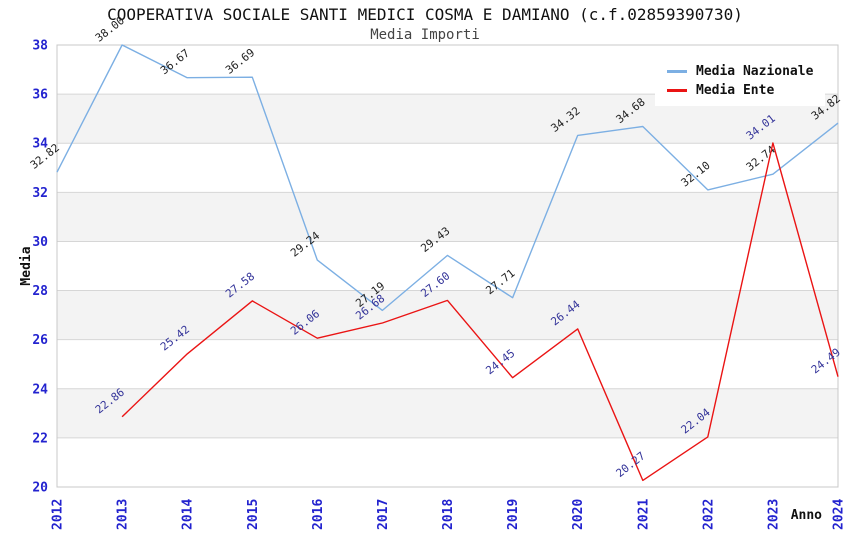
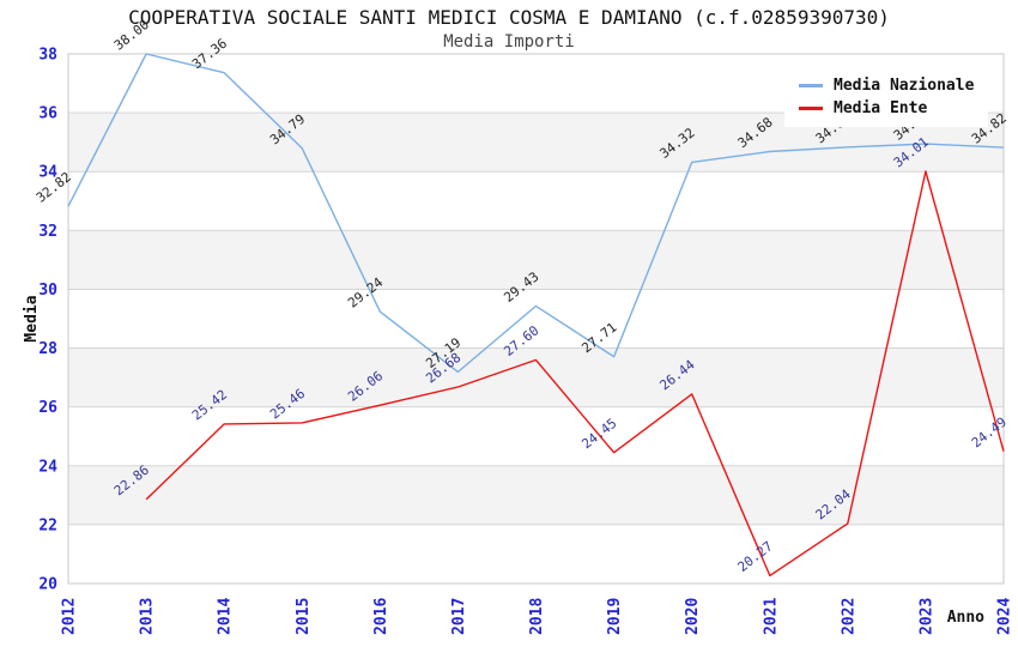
Media Nazionale/2014: 36.67 -> 37.36
Media Nazionale/2015: 36.69 -> 34.79
Media Ente/2015: 27.58 -> 25.46
Media Nazionale/2022: 32.10 -> 34.83
Media Nazionale/2023: 32.74 -> 34.94
